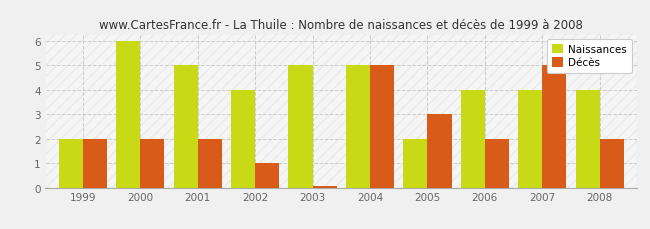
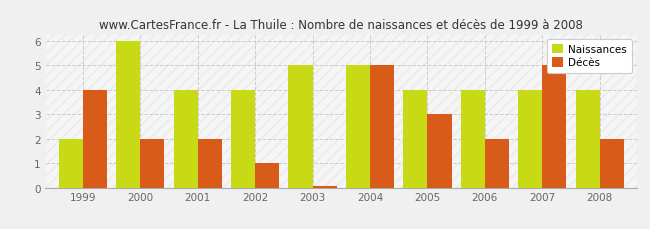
Décès/1999: 2.00 -> 4.00
Naissances/2001: 5 -> 4
Naissances/2005: 2 -> 4
